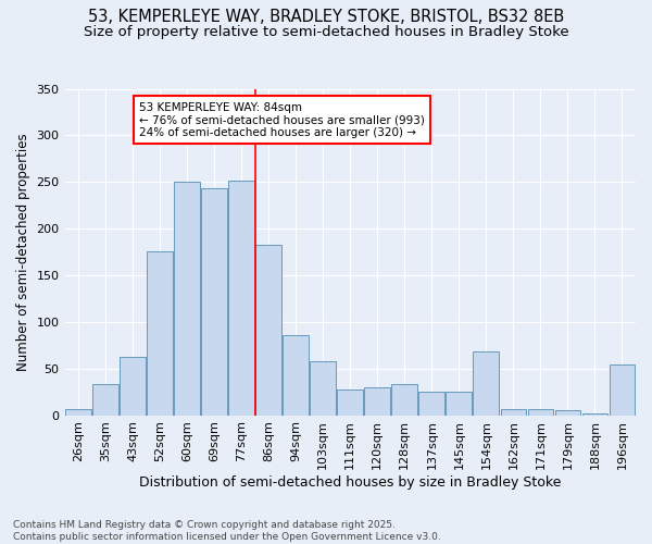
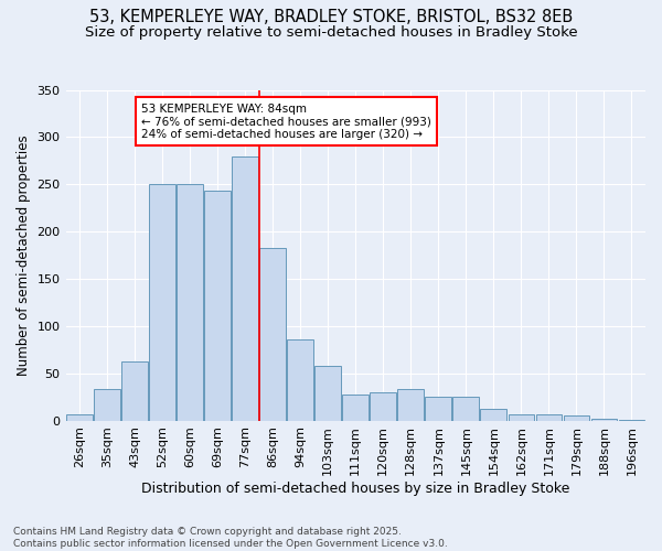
52sqm: 176 -> 250
77sqm: 252 -> 280
154sqm: 68 -> 12
196sqm: 54 -> 1
